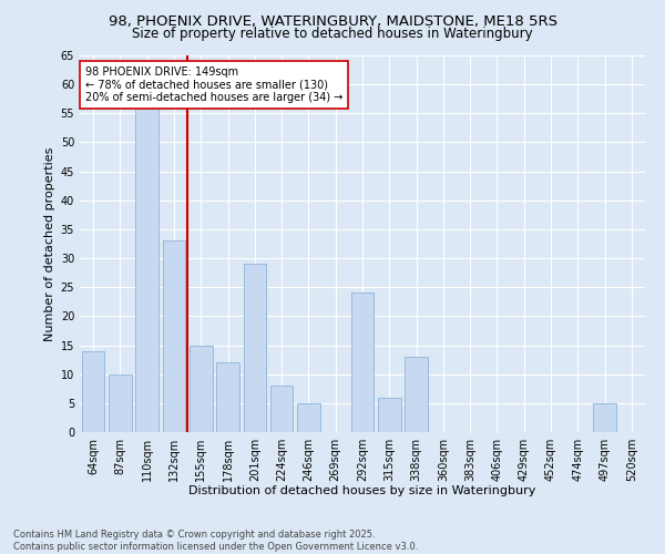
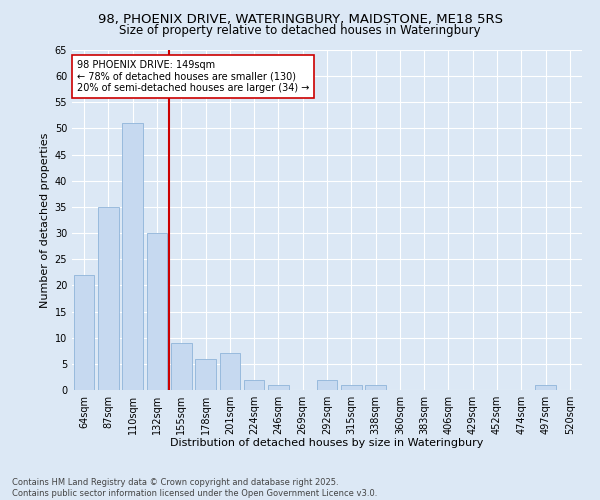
64sqm: 14 -> 22
87sqm: 10 -> 35
110sqm: 56 -> 51
132sqm: 33 -> 30
155sqm: 15 -> 9
178sqm: 12 -> 6
201sqm: 29 -> 7
224sqm: 8 -> 2
246sqm: 5 -> 1
292sqm: 24 -> 2
315sqm: 6 -> 1
338sqm: 13 -> 1
497sqm: 5 -> 1
